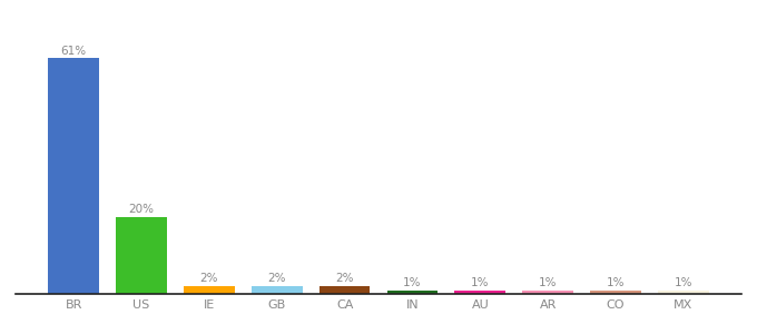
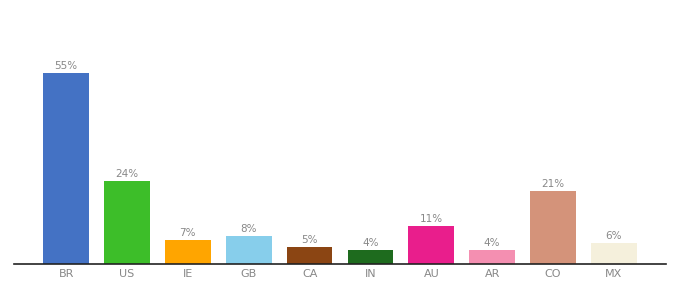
BR: 61% -> 55%
US: 20% -> 24%
IE: 2% -> 7%
GB: 2% -> 8%
CA: 2% -> 5%
IN: 1% -> 4%
AU: 1% -> 11%
AR: 1% -> 4%
CO: 1% -> 21%
MX: 1% -> 6%
